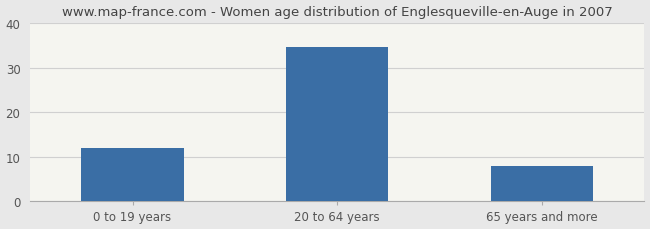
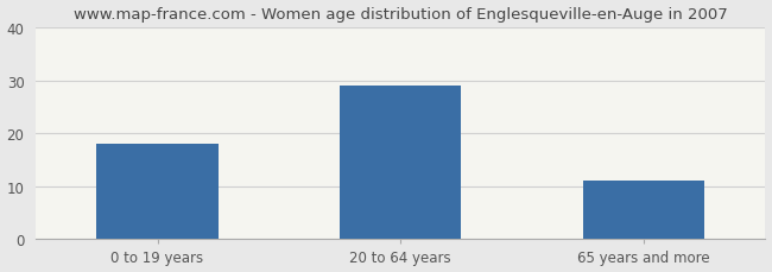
0 to 19 years: 12.0 -> 18.0
20 to 64 years: 34.5 -> 29.0
65 years and more: 8.0 -> 11.0
